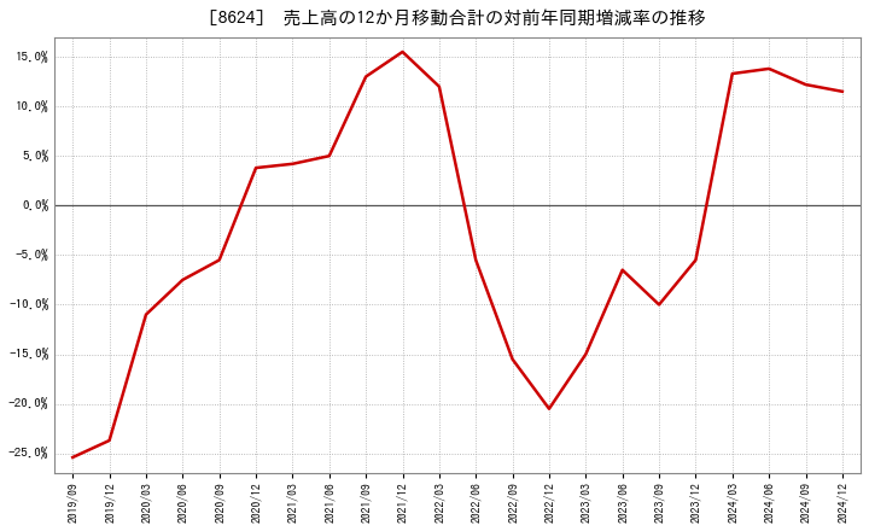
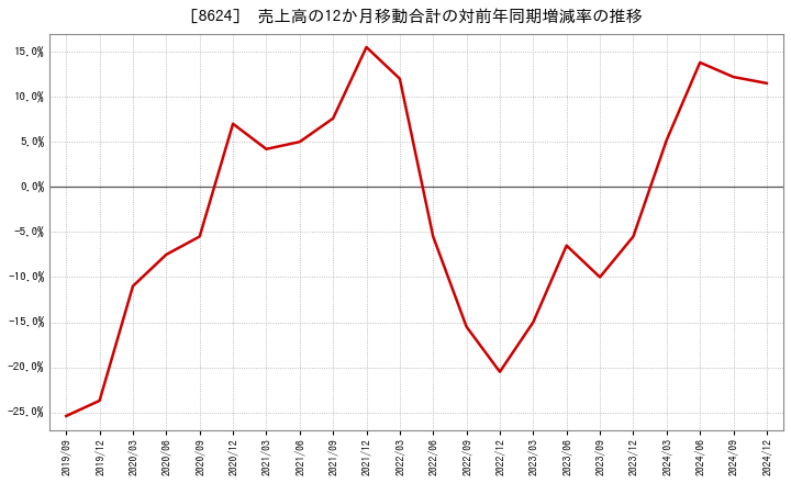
2020/12: 3.8% -> 7.0%
2021/09: 13.0% -> 7.6%
2024/03: 13.3% -> 5.2%
